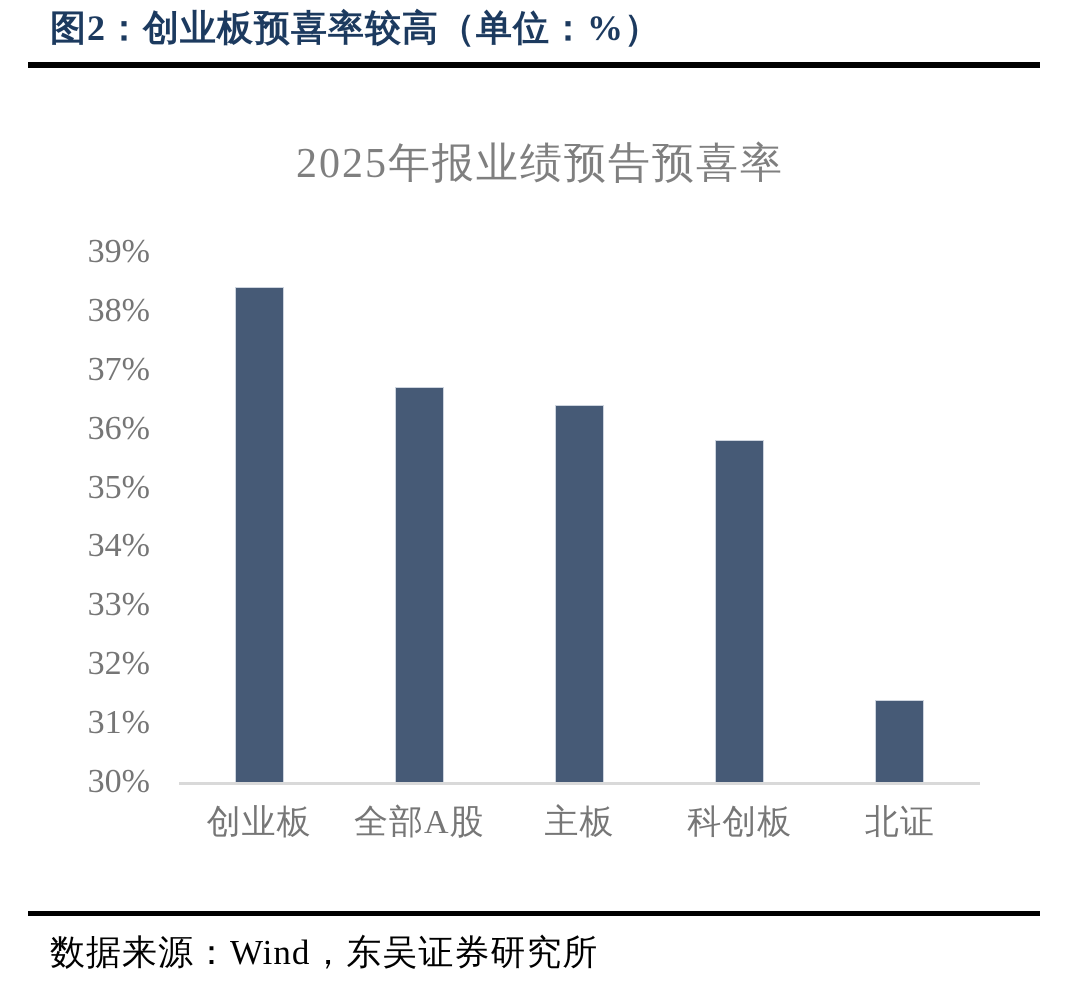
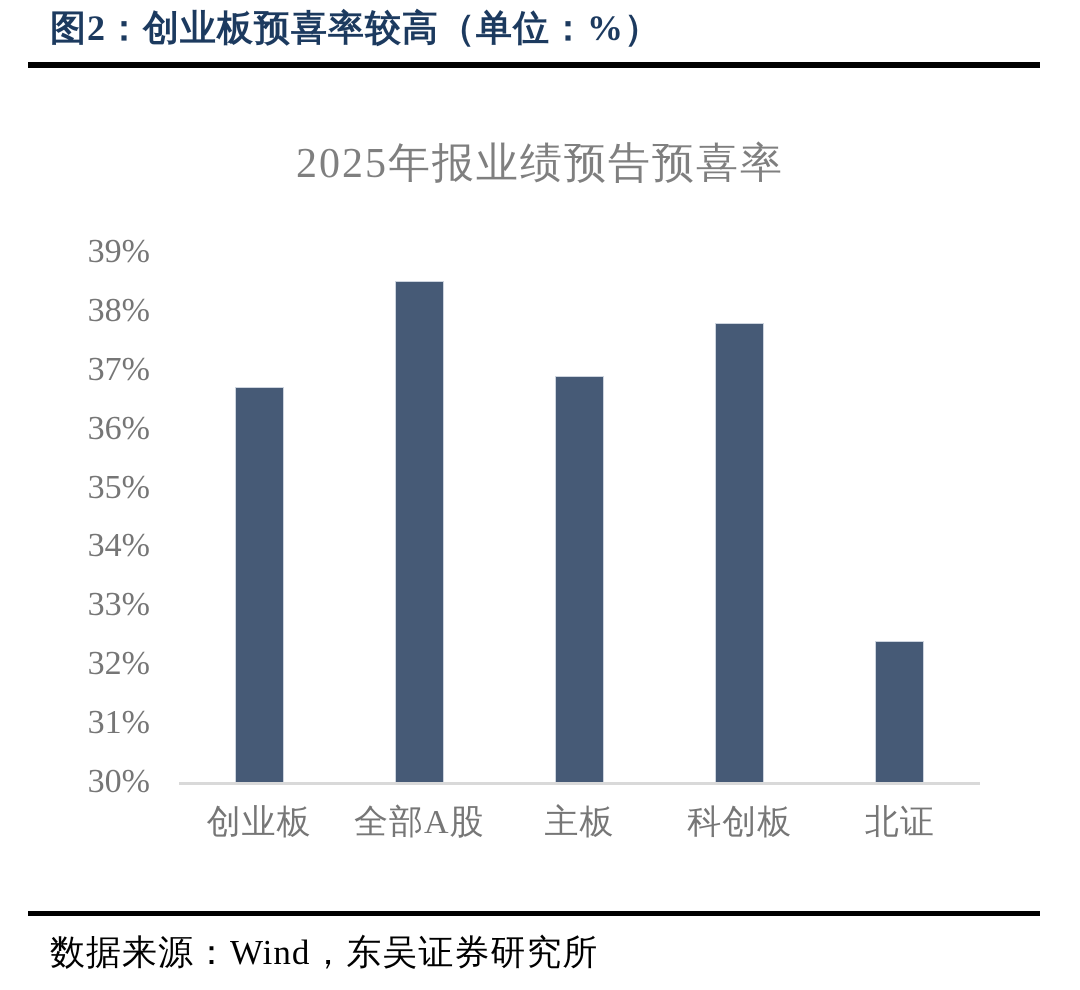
创业板: 38.4% -> 36.7%
全部A股: 36.7% -> 38.5%
主板: 36.4% -> 36.9%
科创板: 35.8% -> 37.8%
北证: 31.4% -> 32.4%
